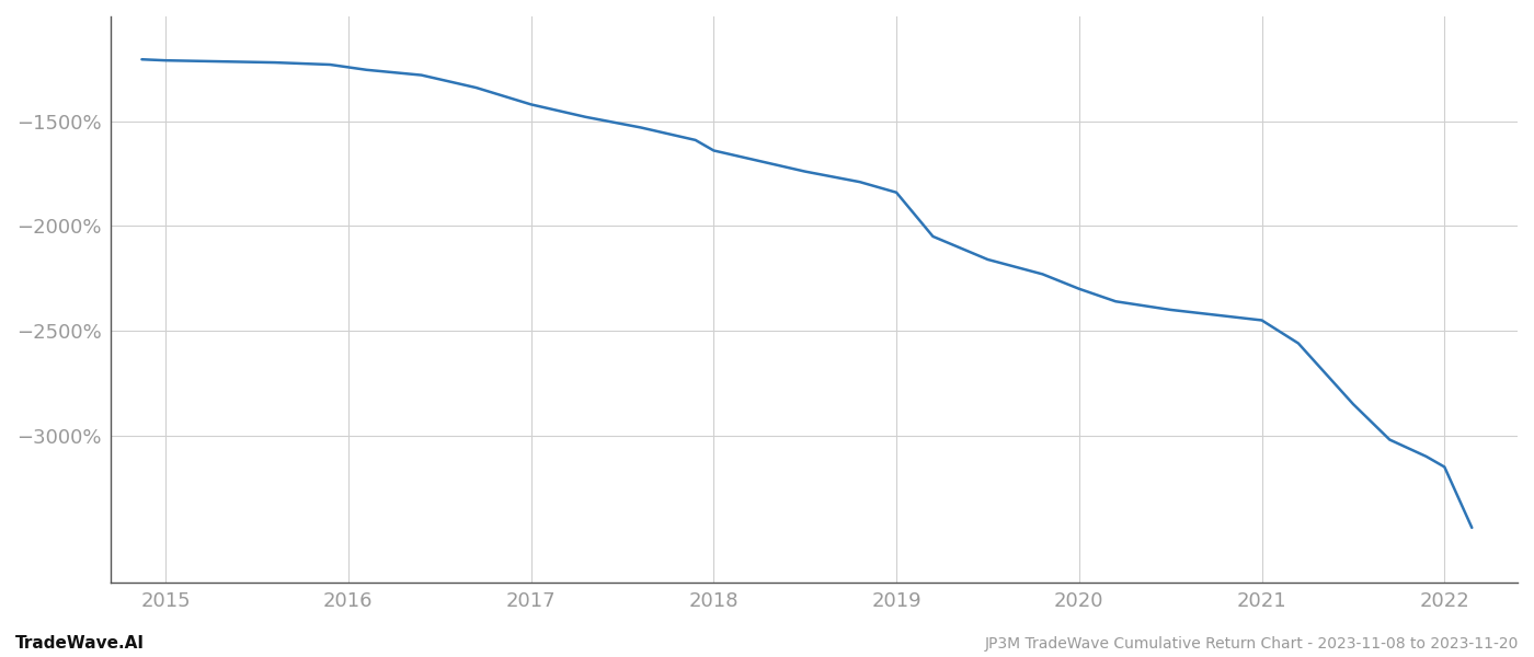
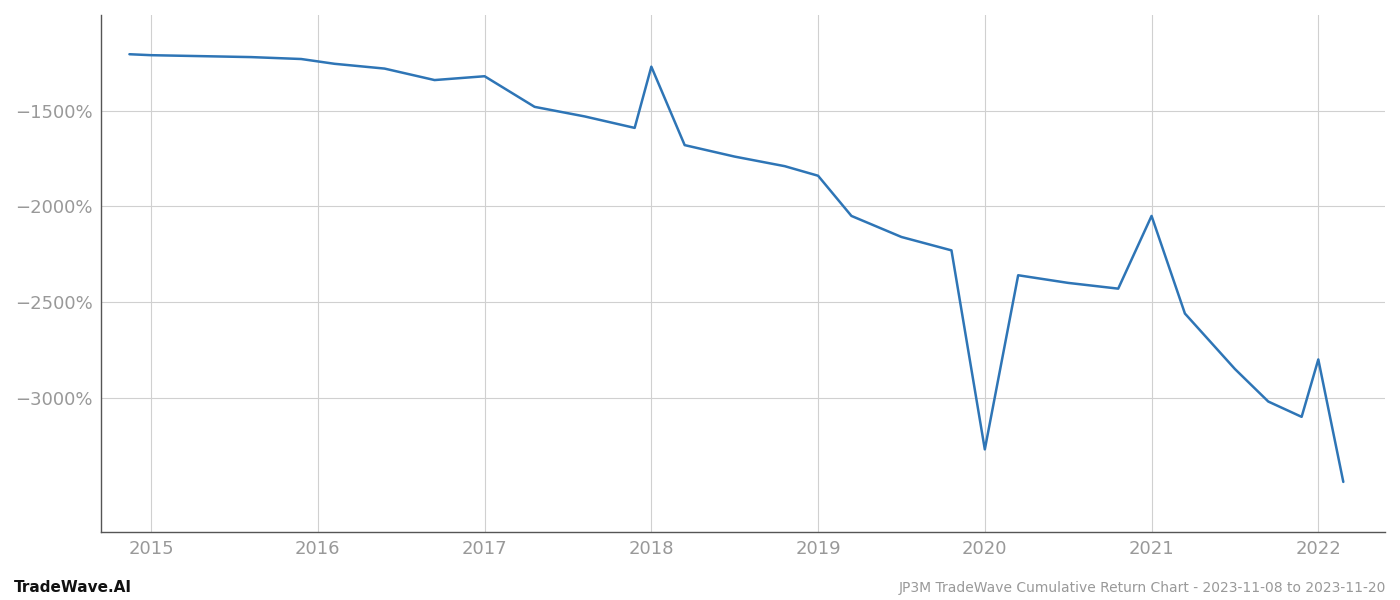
2017: -1420% -> -1320%
2018: -1640% -> -1270%
2020: -2300% -> -3270%
2021: -2450% -> -2050%
2022: -3150% -> -2800%
